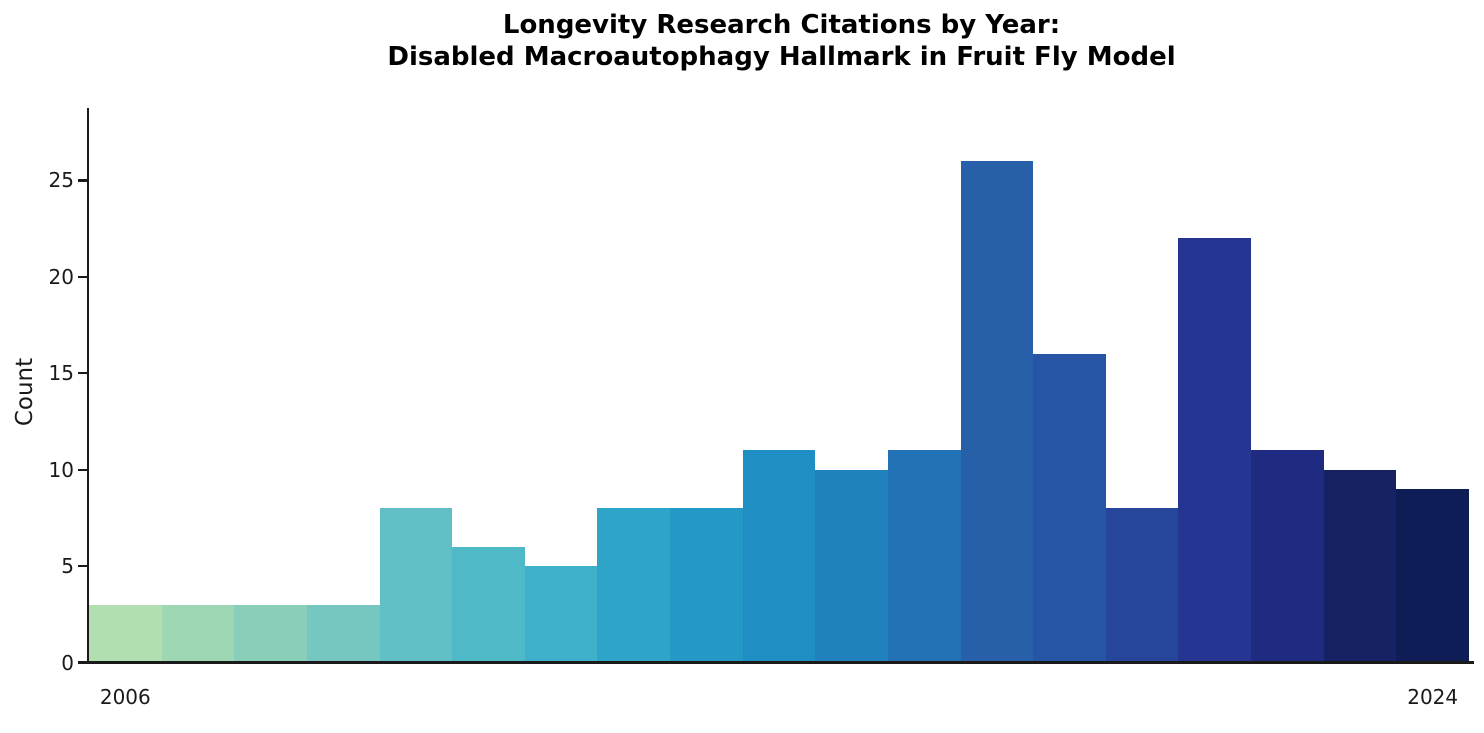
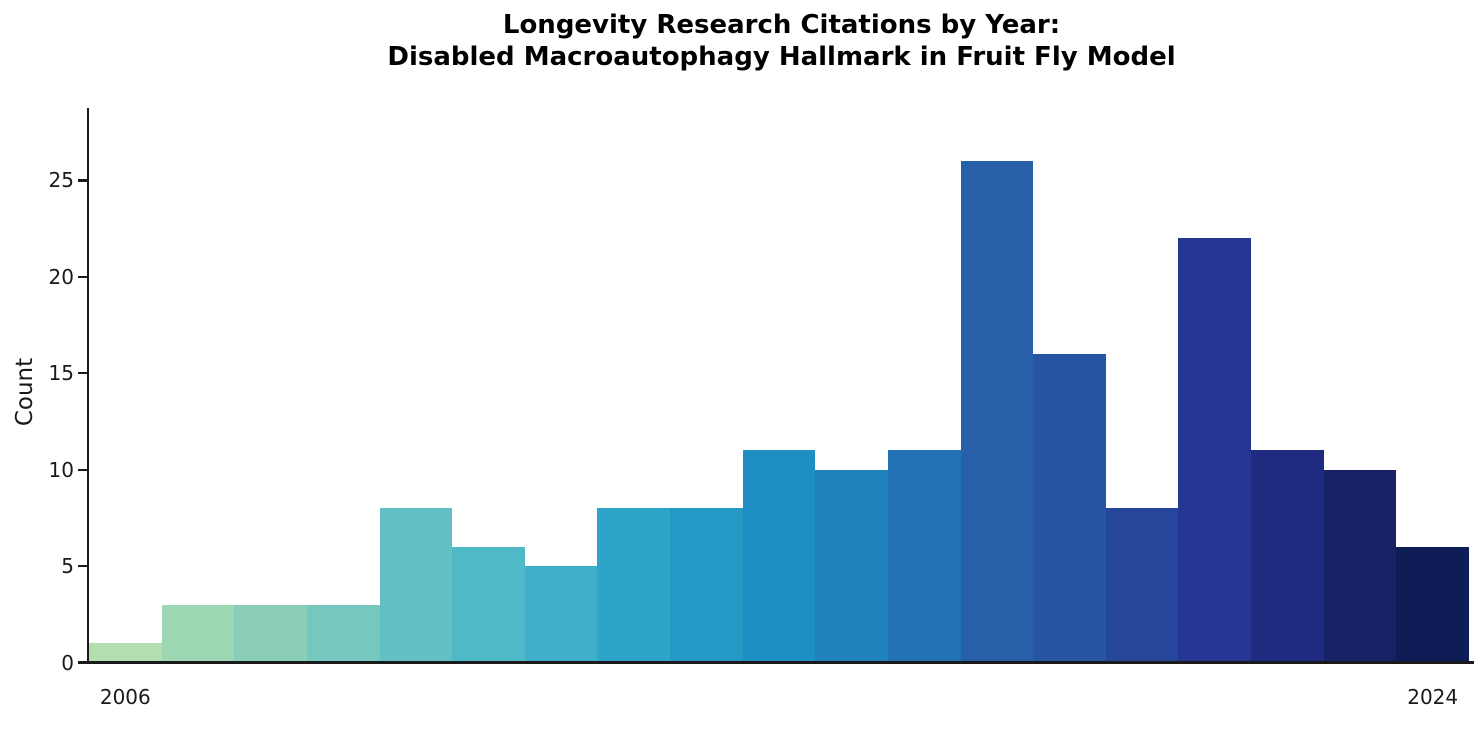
2006: 3 -> 1
2024: 9 -> 6
